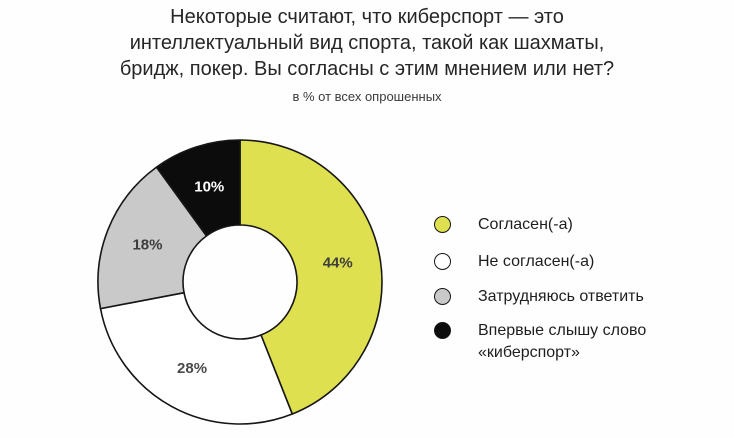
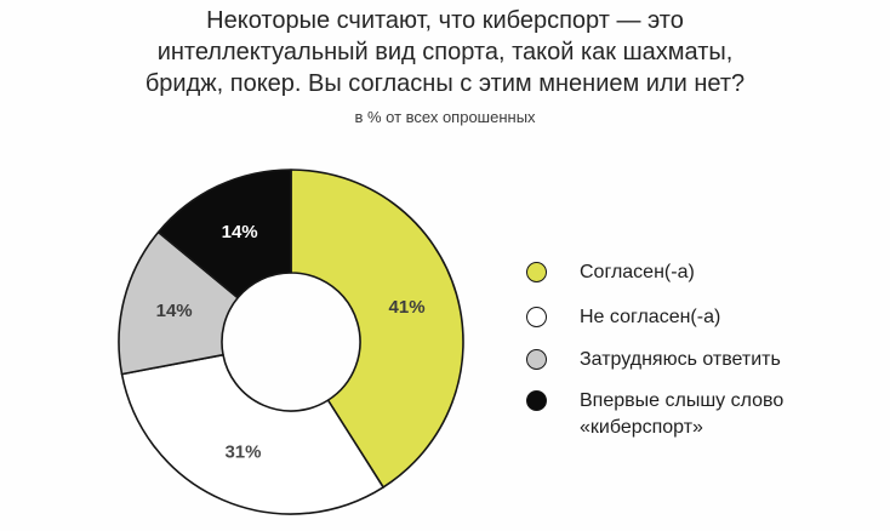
Согласен(-а): 44% -> 41%
Не согласен(-а): 28% -> 31%
Затрудняюсь ответить: 18% -> 14%
Впервые слышу слово «киберспорт»: 10% -> 14%
